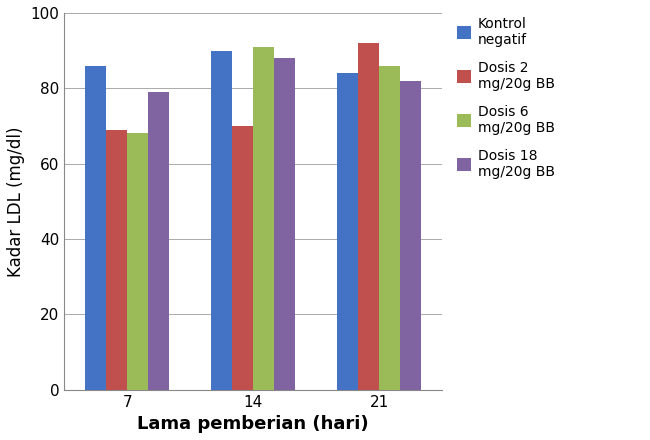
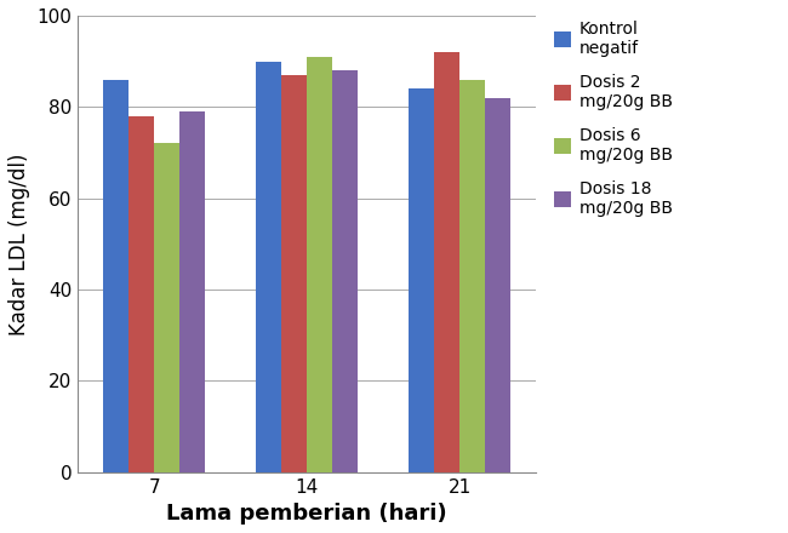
Dosis 2 mg/20g BB/7: 69 -> 78
Dosis 6 mg/20g BB/7: 68 -> 72
Dosis 2 mg/20g BB/14: 70 -> 87
